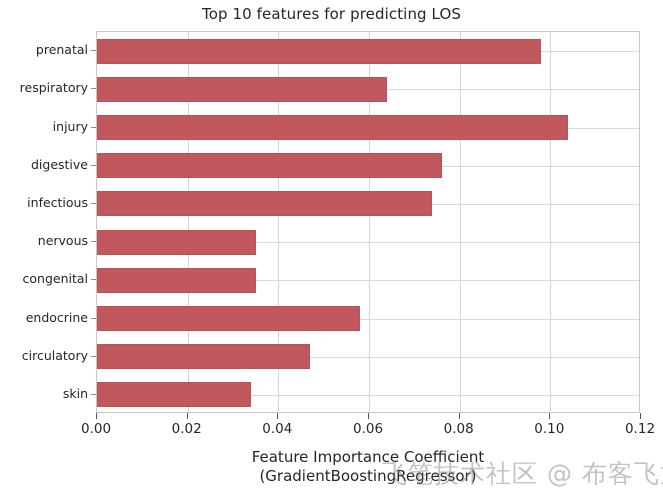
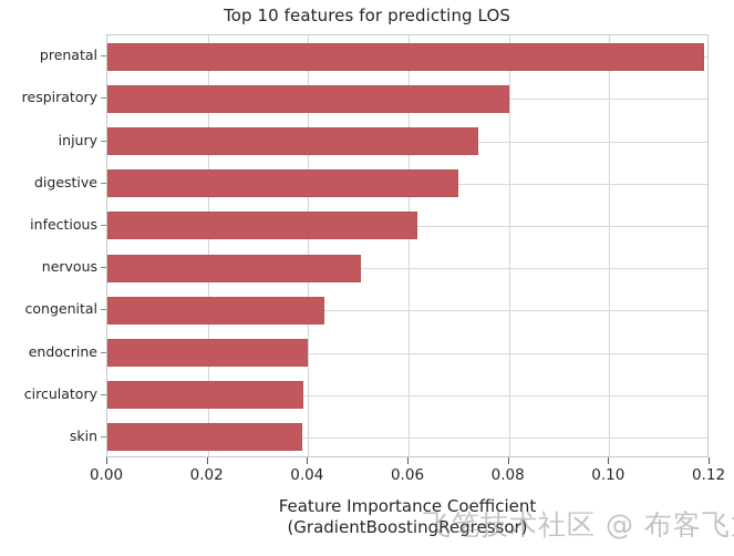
prenatal: 0.098 -> 0.119
respiratory: 0.064 -> 0.080
injury: 0.104 -> 0.074
digestive: 0.076 -> 0.070
infectious: 0.074 -> 0.062
nervous: 0.035 -> 0.051
congenital: 0.035 -> 0.043
endocrine: 0.058 -> 0.040
circulatory: 0.047 -> 0.039
skin: 0.034 -> 0.039
